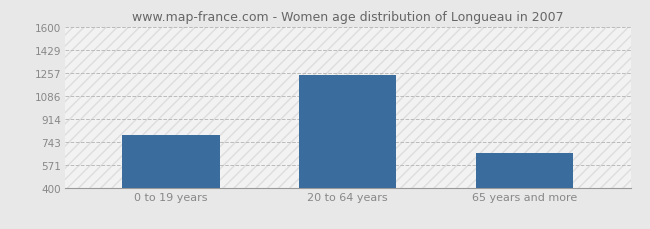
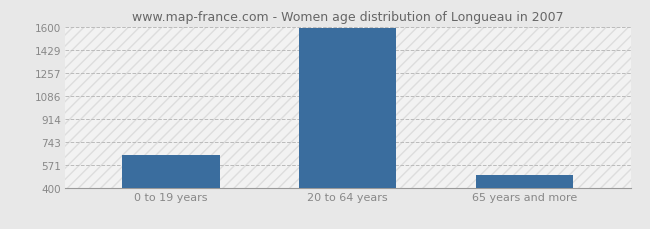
0 to 19 years: 790 -> 640
20 to 64 years: 1240 -> 1590
65 years and more: 660 -> 500
